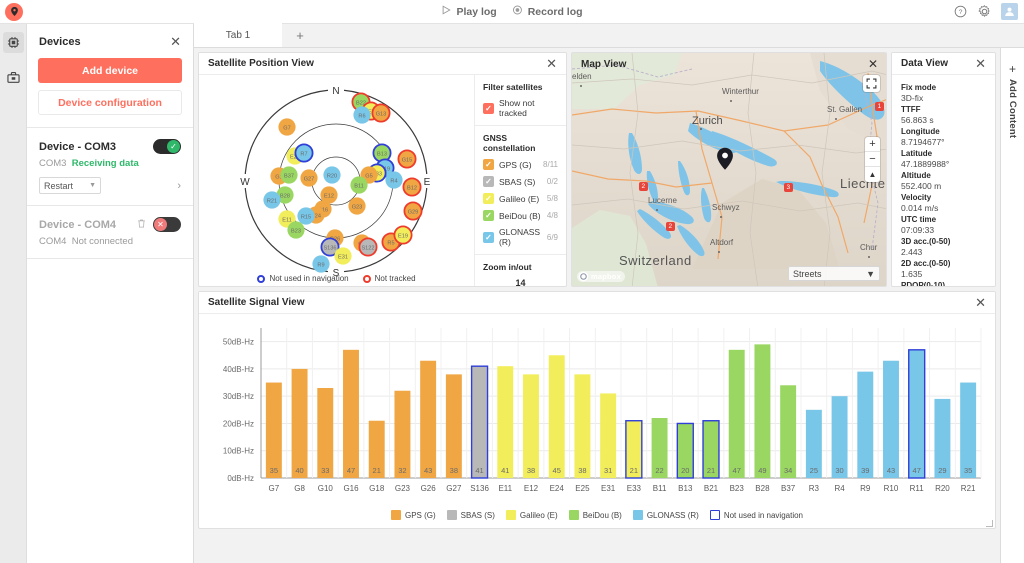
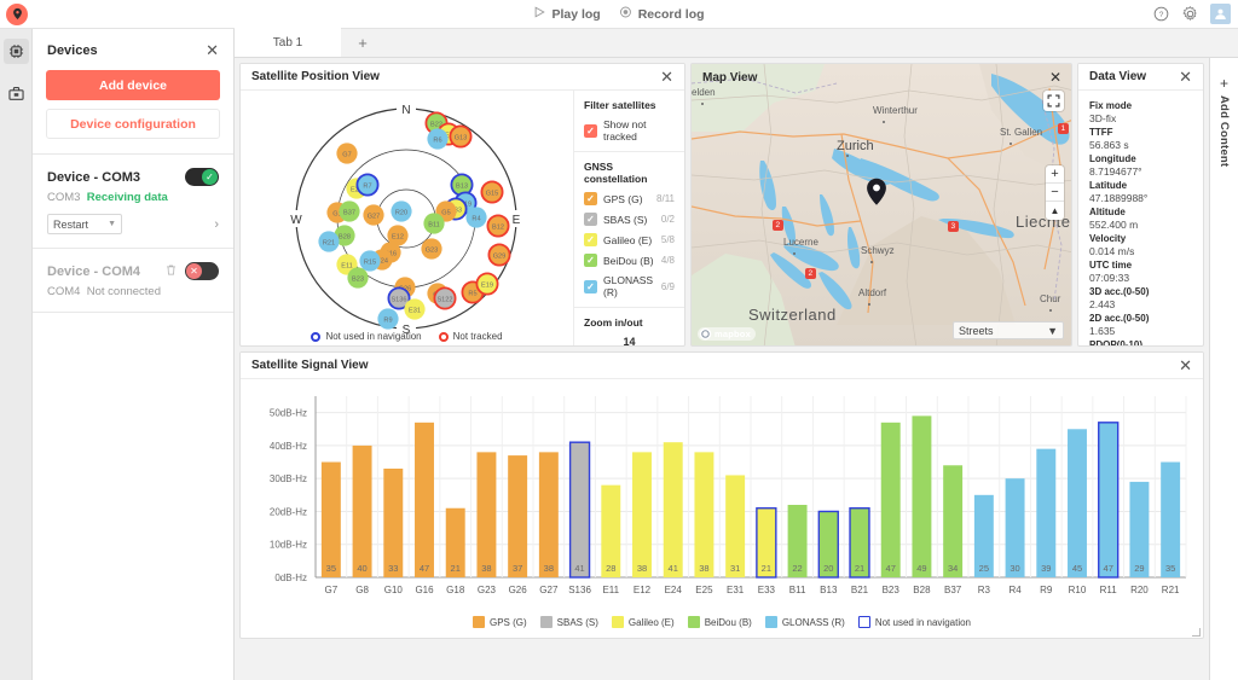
G23: 32 -> 38
G26: 43 -> 37
E11: 41 -> 28
E24: 45 -> 41
R10: 43 -> 45
